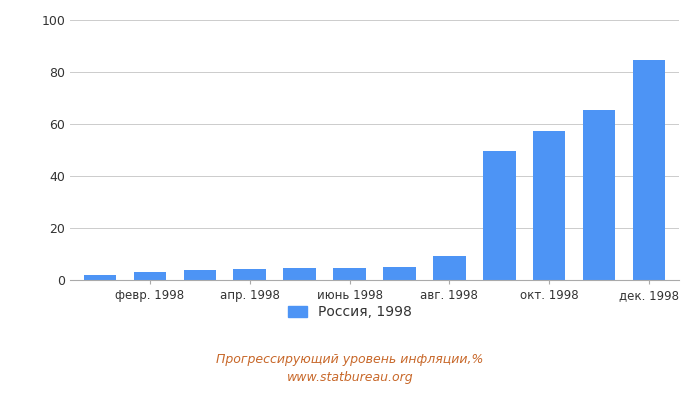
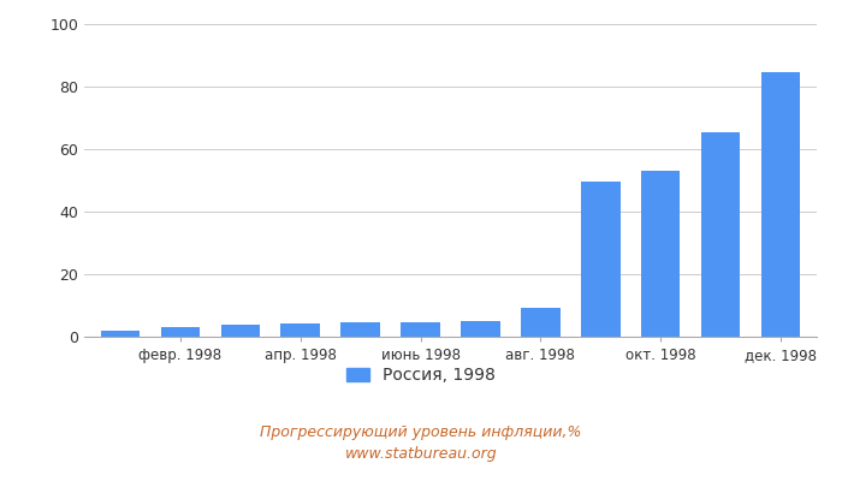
окт. 1998: 57.4 -> 53.0
